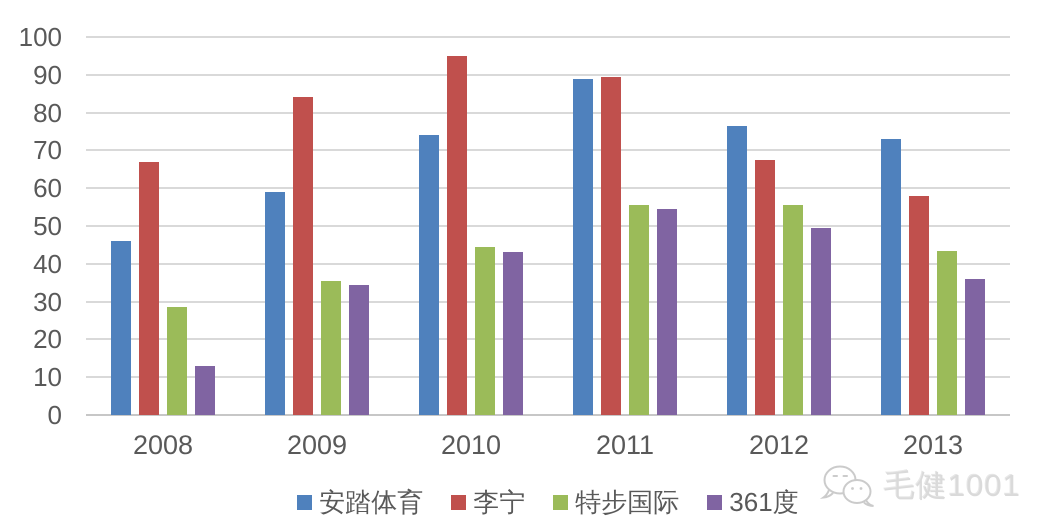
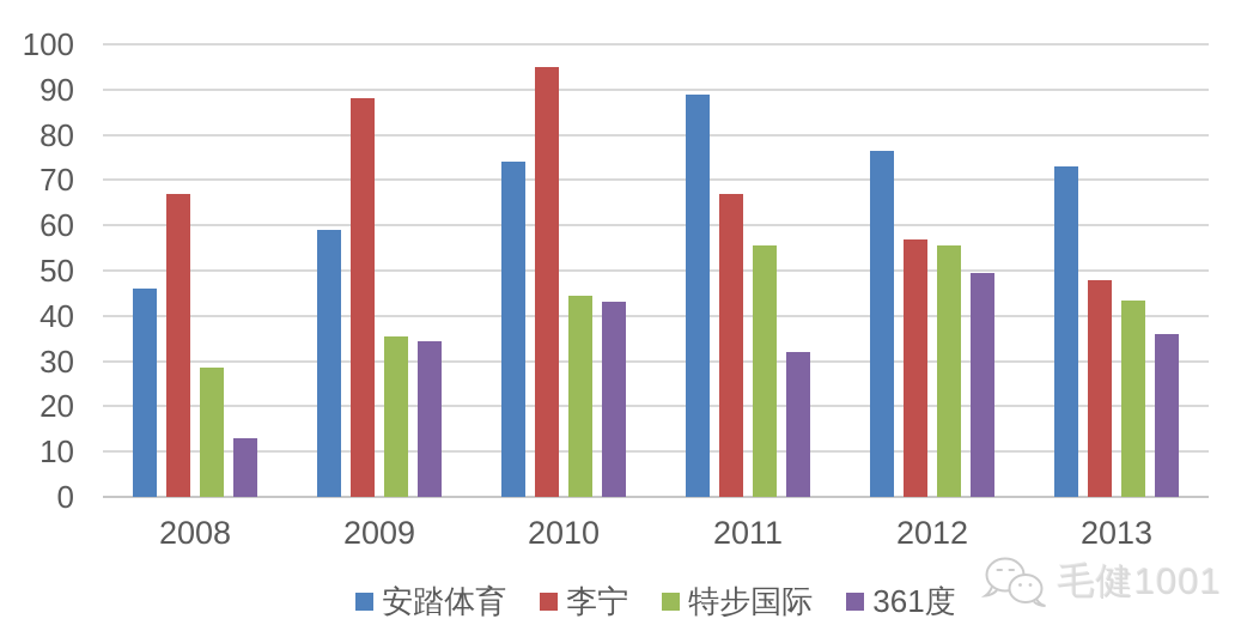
李宁/2009: 84 -> 88
李宁/2011: 90 -> 67
361度/2011: 54 -> 32
李宁/2012: 68 -> 57
李宁/2013: 58 -> 48
